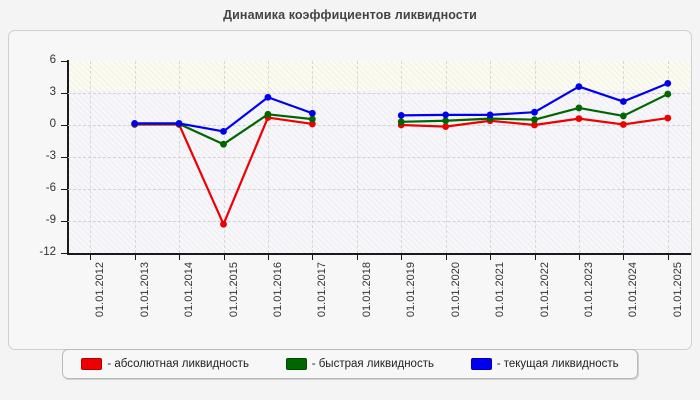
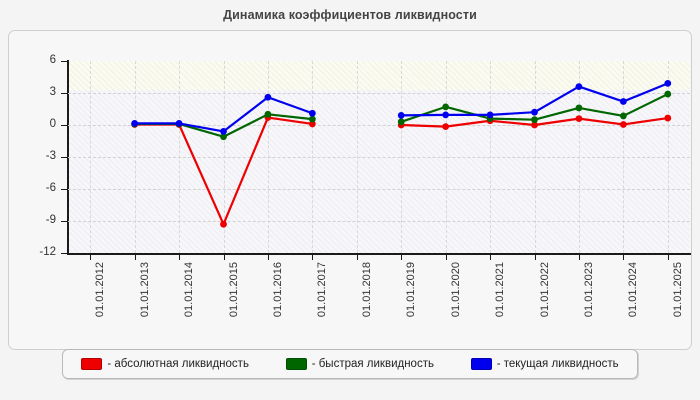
- быстрая ликвидность/01.01.2015: -1.8 -> -1.1
- быстрая ликвидность/01.01.2020: 0.4 -> 1.7
